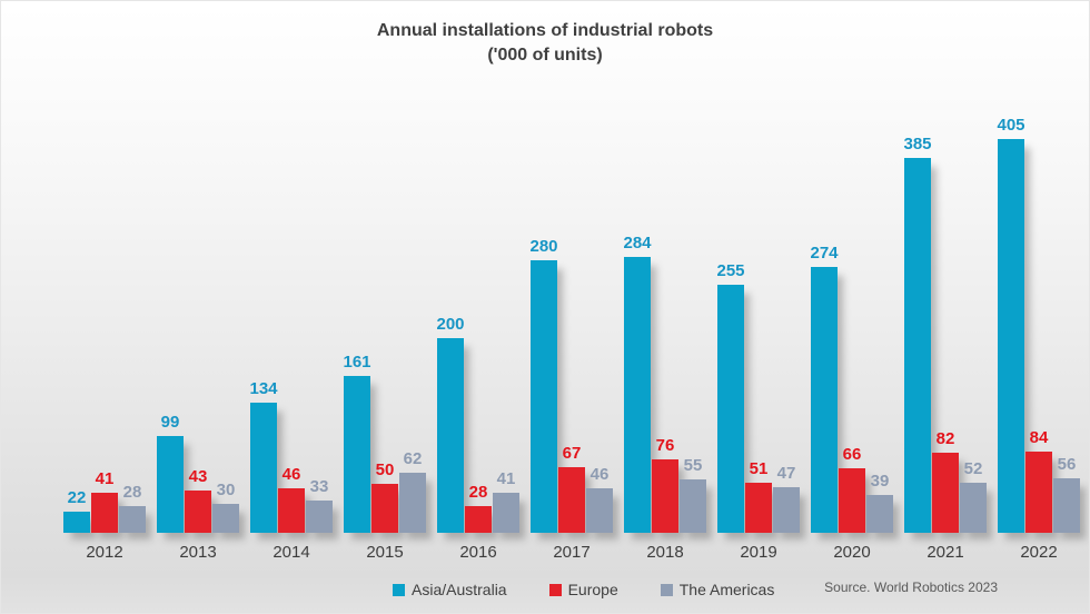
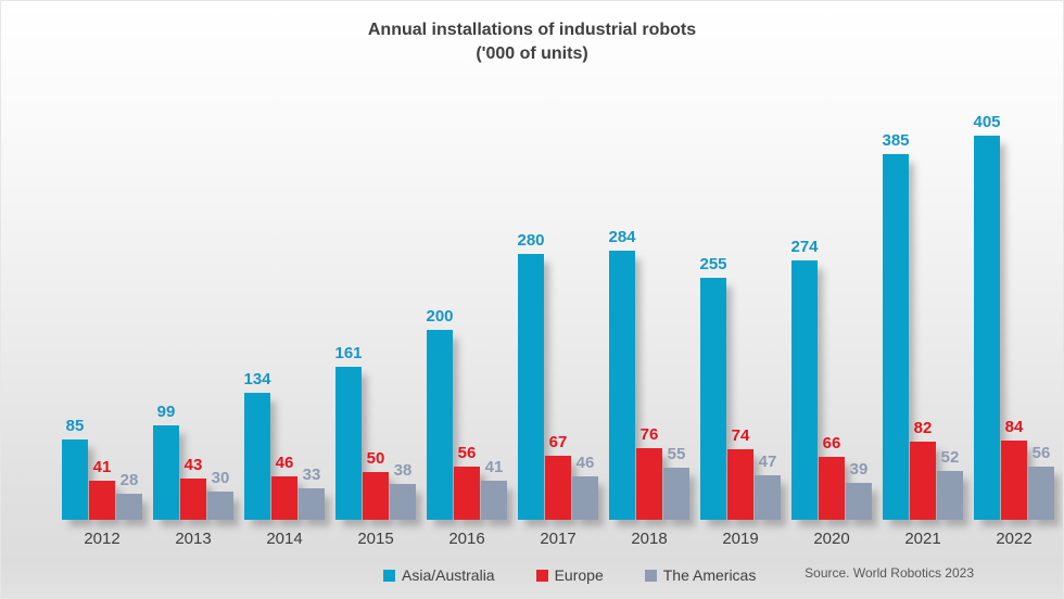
Asia/Australia/2012: 22 -> 85
The Americas/2015: 62 -> 38
Europe/2016: 28 -> 56
Europe/2019: 51 -> 74
